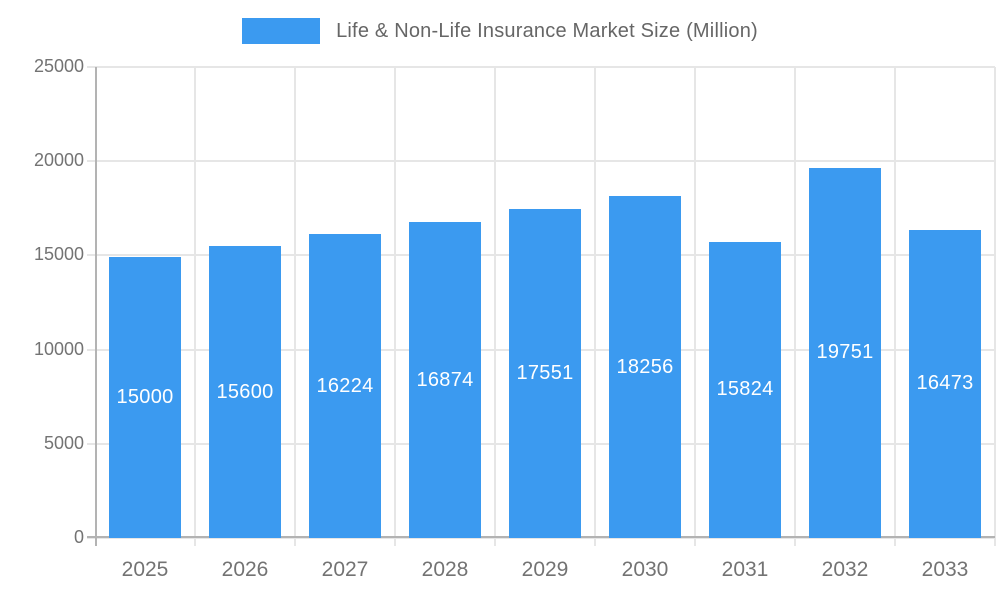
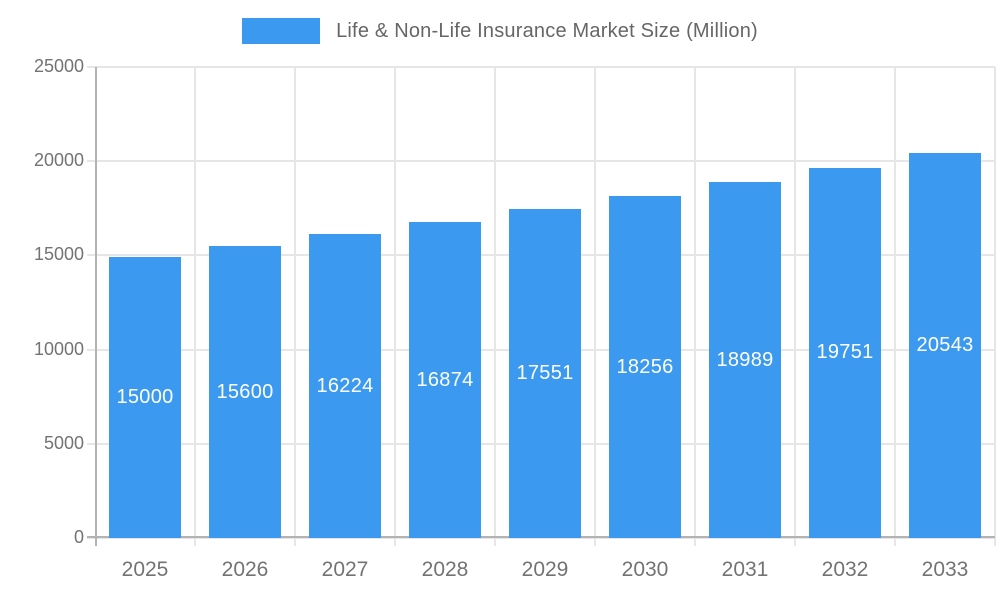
2031: 15824 -> 18989
2033: 16473 -> 20543
